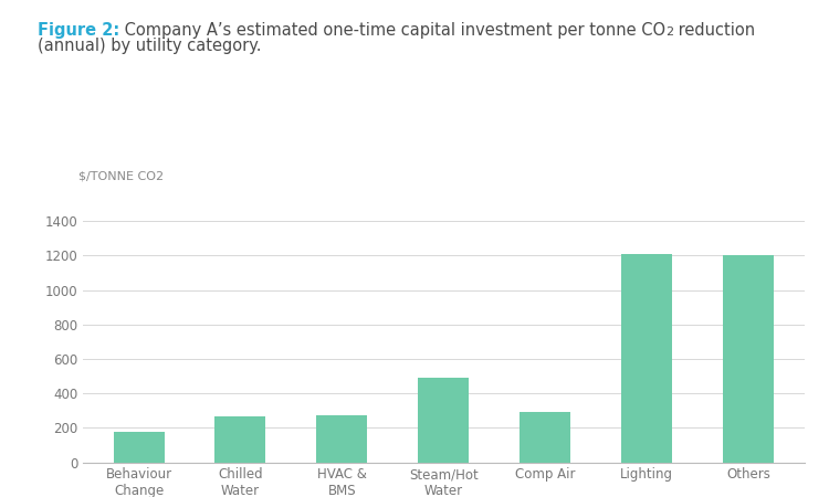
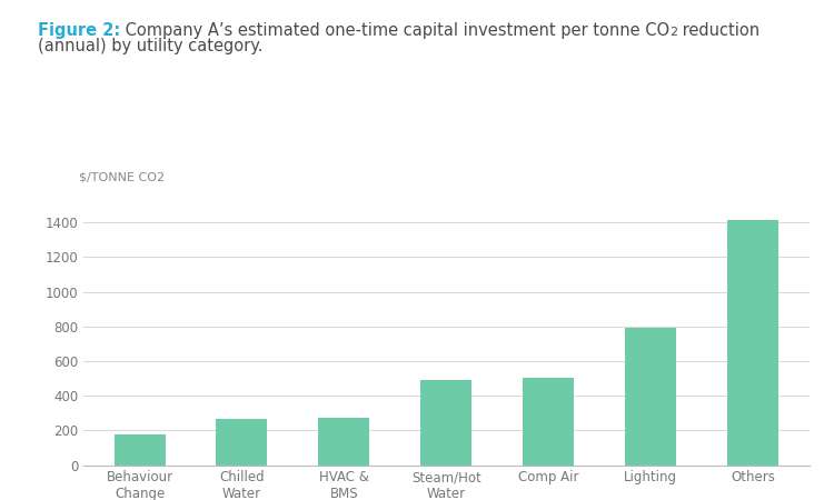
Comp Air: 290 -> 500
Lighting: 1210 -> 790
Others: 1200 -> 1420
